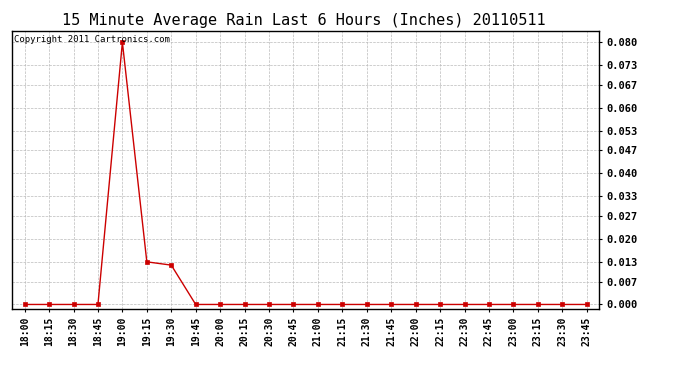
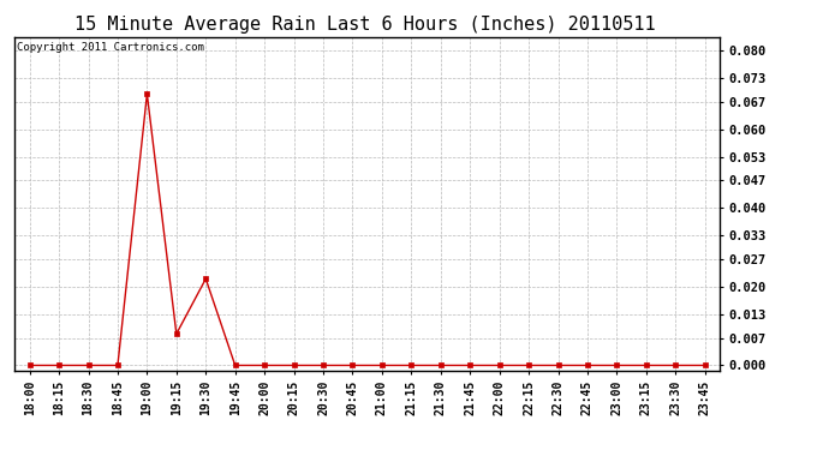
19:00: 0.080 -> 0.069
19:15: 0.013 -> 0.008
19:30: 0.012 -> 0.022
